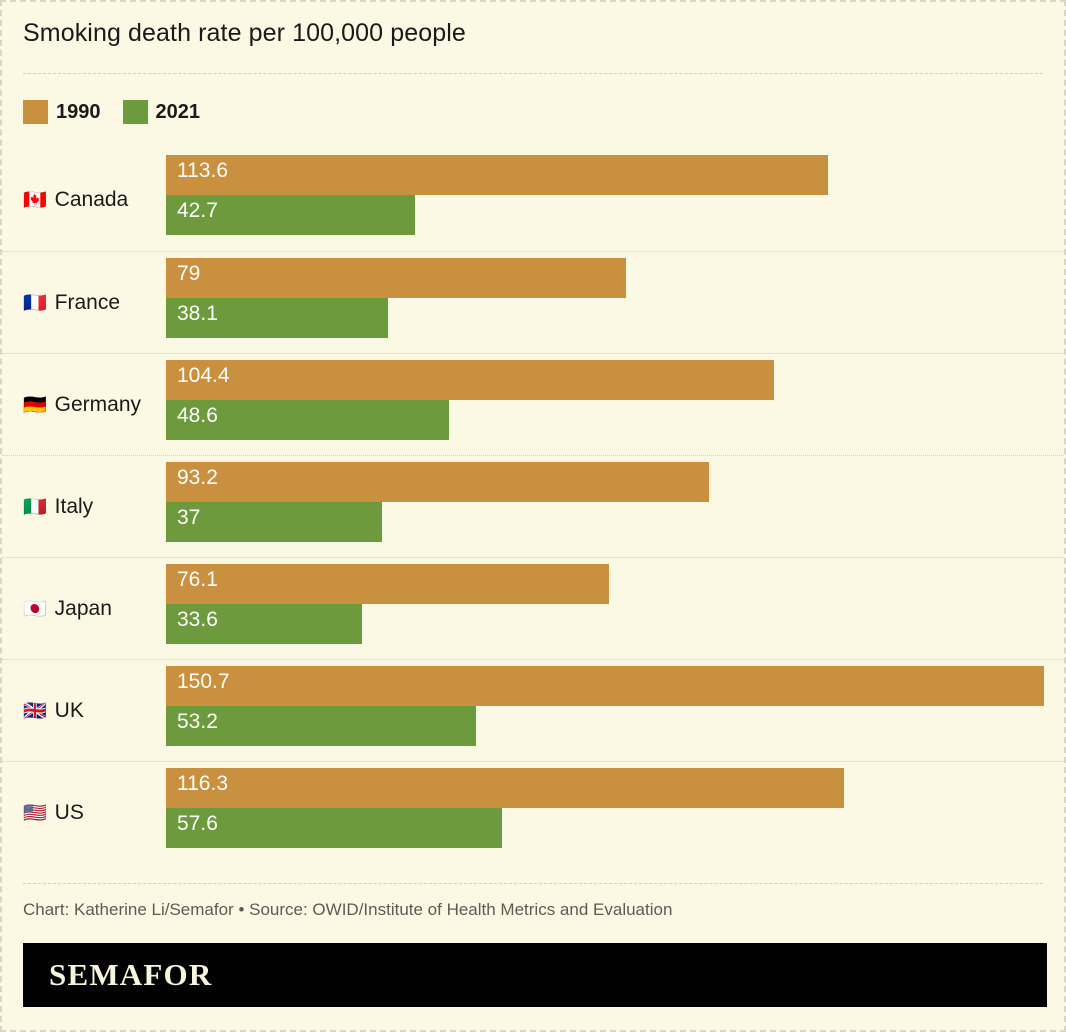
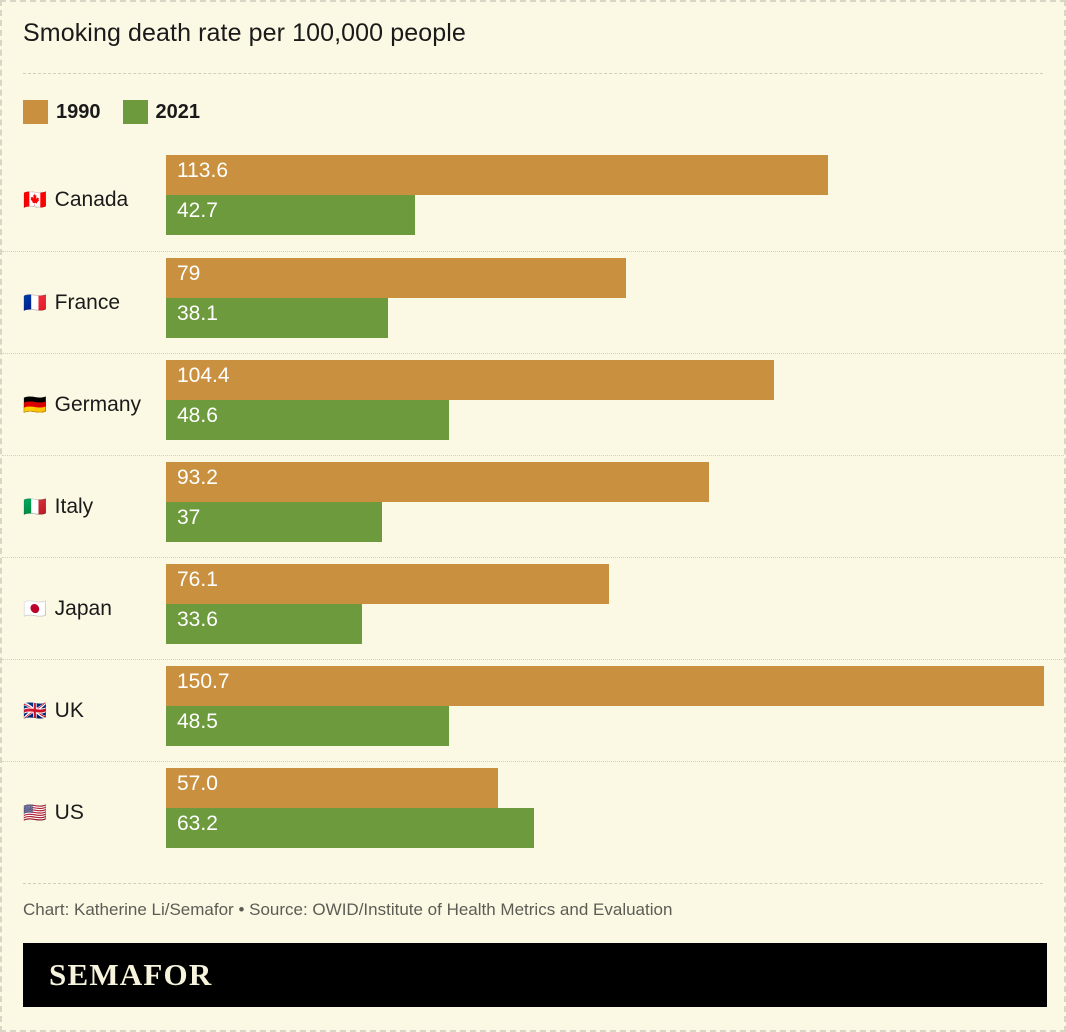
2021/UK: 53.2 -> 48.5
1990/US: 116.3 -> 57.0
2021/US: 57.6 -> 63.2
